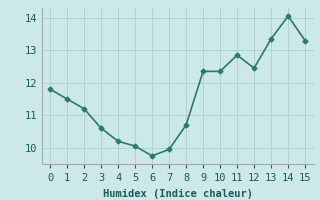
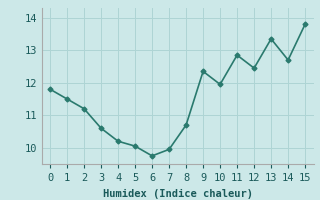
10: 12.35 -> 11.95
14: 14.05 -> 12.70
15: 13.30 -> 13.80
